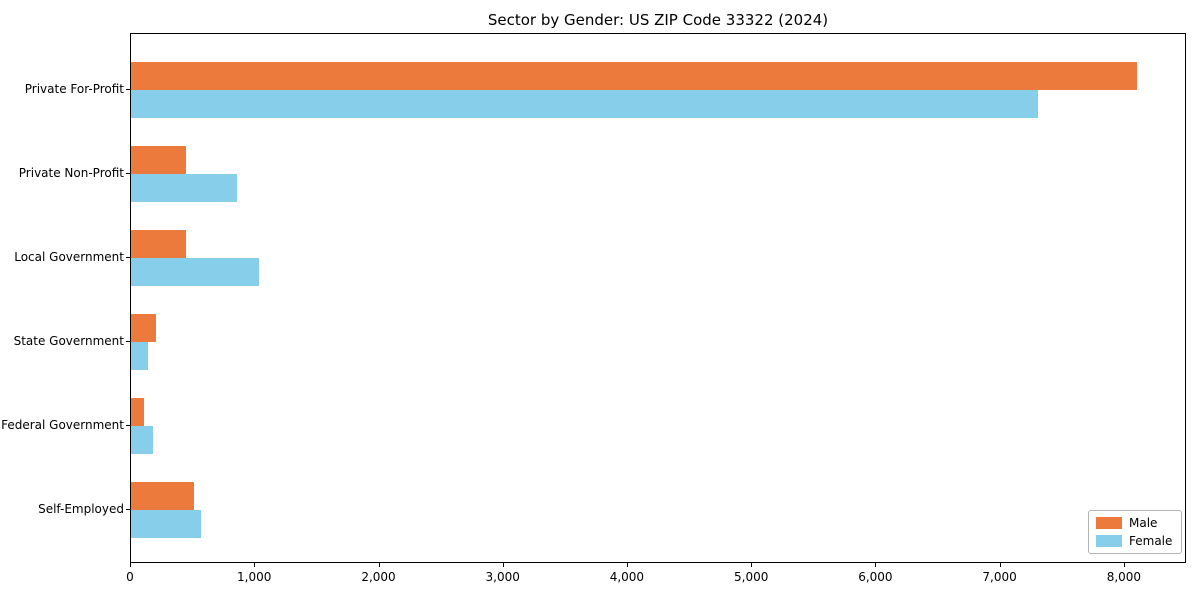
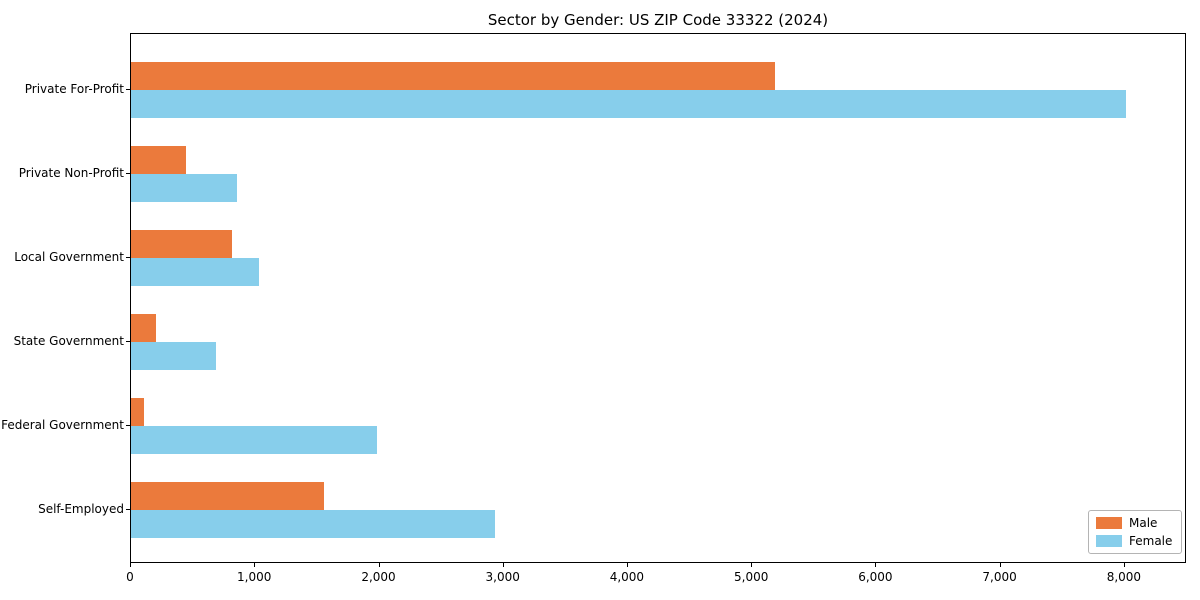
Male/Private For-Profit: 8100 -> 5180
Female/Private For-Profit: 7300 -> 8010
Male/Local Government: 440 -> 810
Female/State Government: 140 -> 680
Female/Federal Government: 180 -> 1980
Male/Self-Employed: 510 -> 1550
Female/Self-Employed: 560 -> 2930
